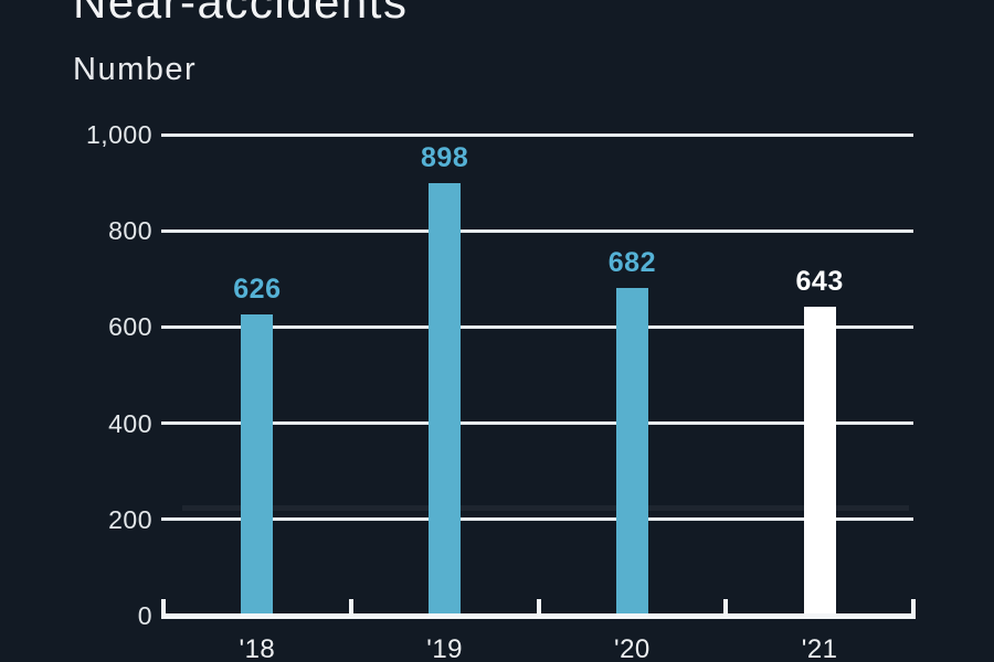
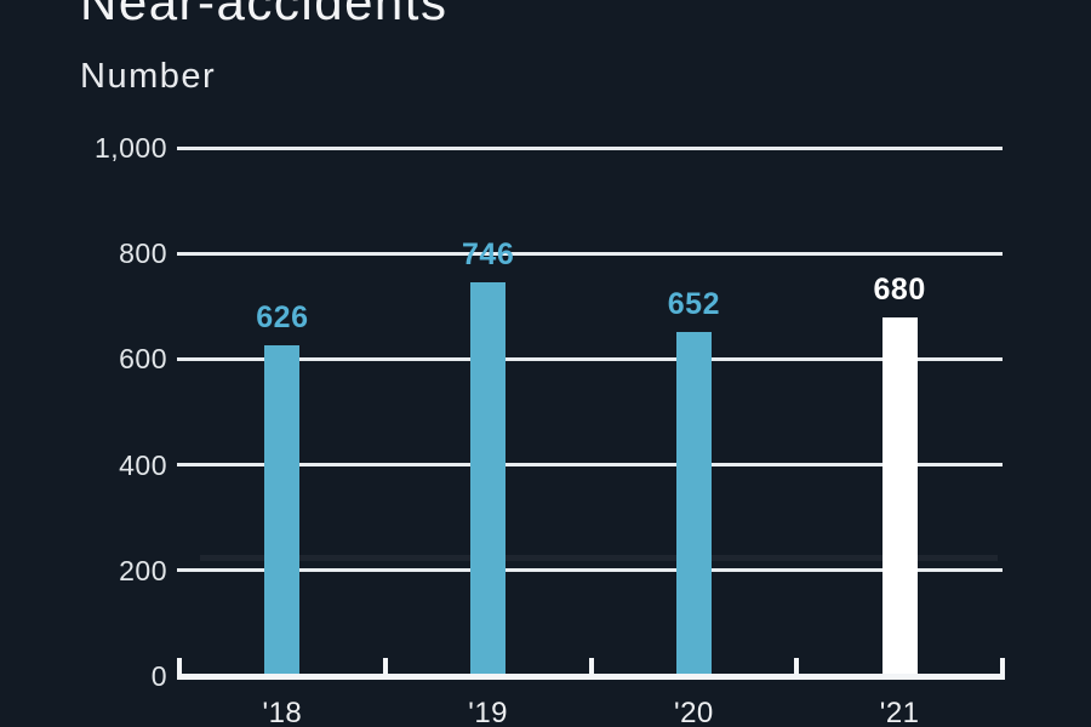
'19: 898 -> 746
'20: 682 -> 652
'21: 643 -> 680
